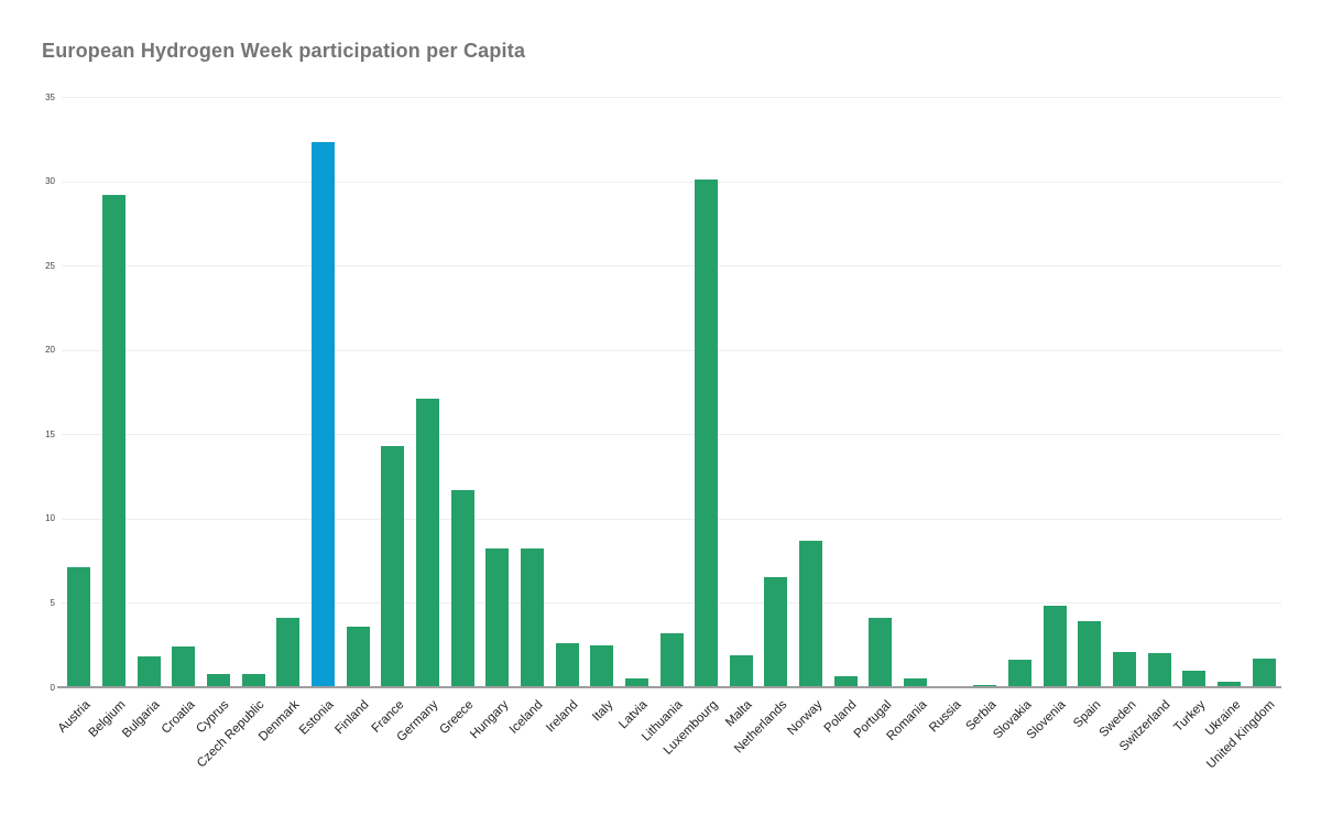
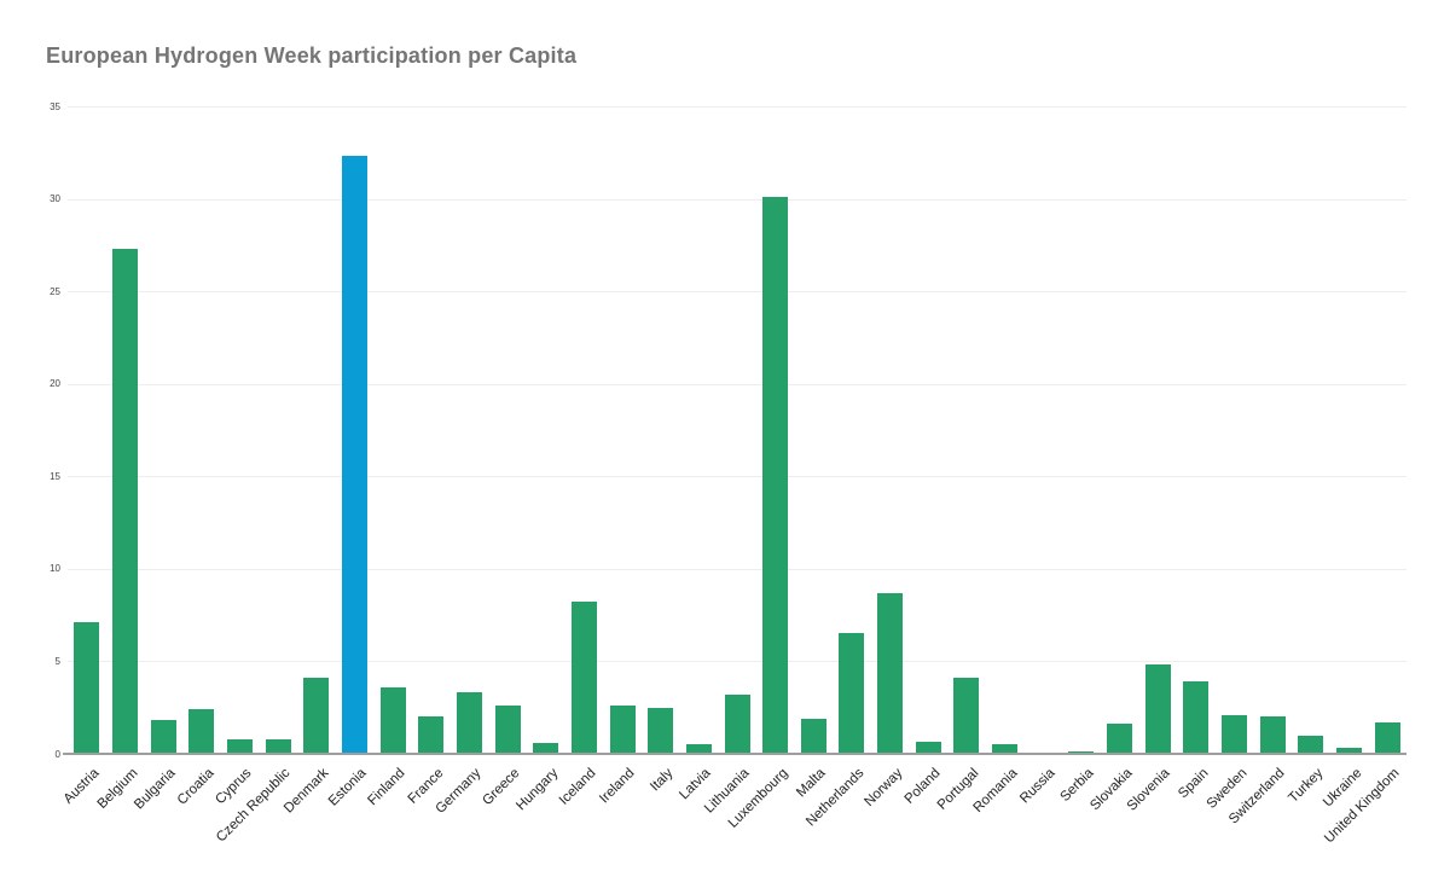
Belgium: 29.2 -> 27.3
France: 14.3 -> 2.0
Germany: 17.1 -> 3.3
Greece: 11.7 -> 2.6
Hungary: 8.2 -> 0.6
